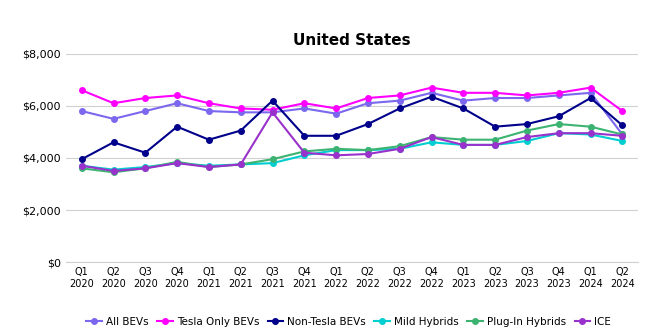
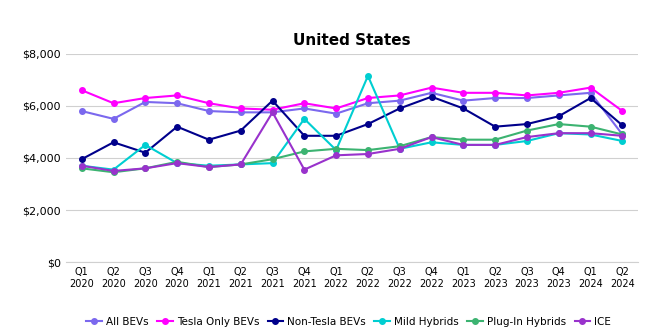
All BEVs/Q3 2020: $5,800 -> $6,150
Mild Hybrids/Q3 2020: $3,650 -> $4,500
Mild Hybrids/Q4 2021: $4,100 -> $5,500
ICE/Q4 2021: $4,200 -> $3,550
Mild Hybrids/Q2 2022: $4,300 -> $7,150
